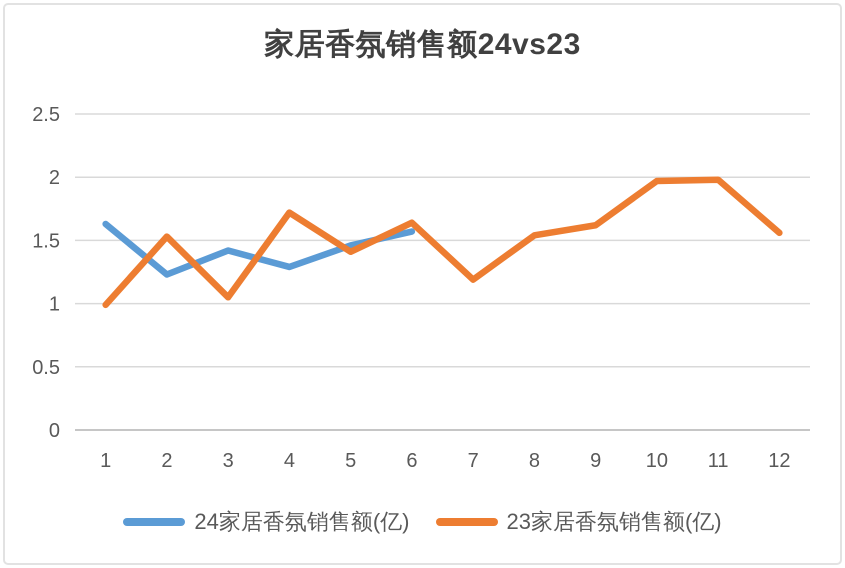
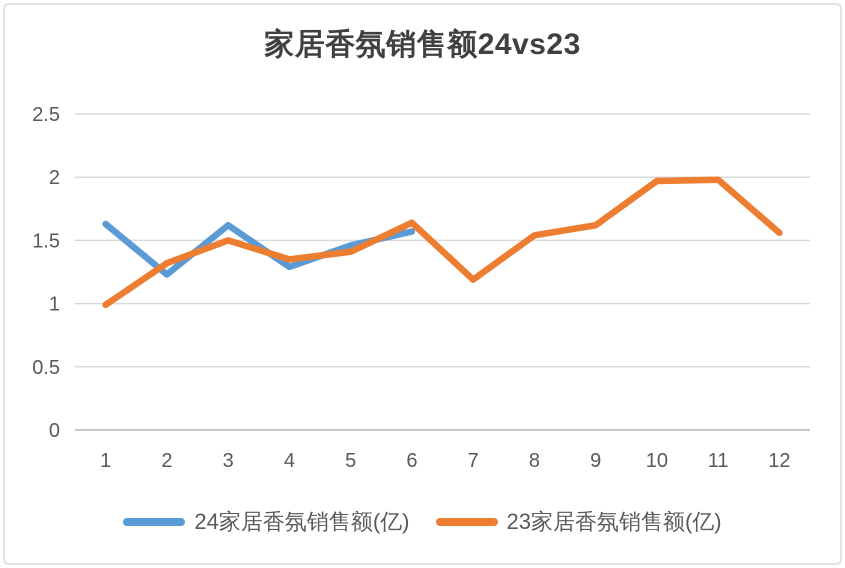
23家居香氛销售额(亿)/2: 1.53 -> 1.32
24家居香氛销售额(亿)/3: 1.42 -> 1.62
23家居香氛销售额(亿)/3: 1.05 -> 1.50
23家居香氛销售额(亿)/4: 1.72 -> 1.35
